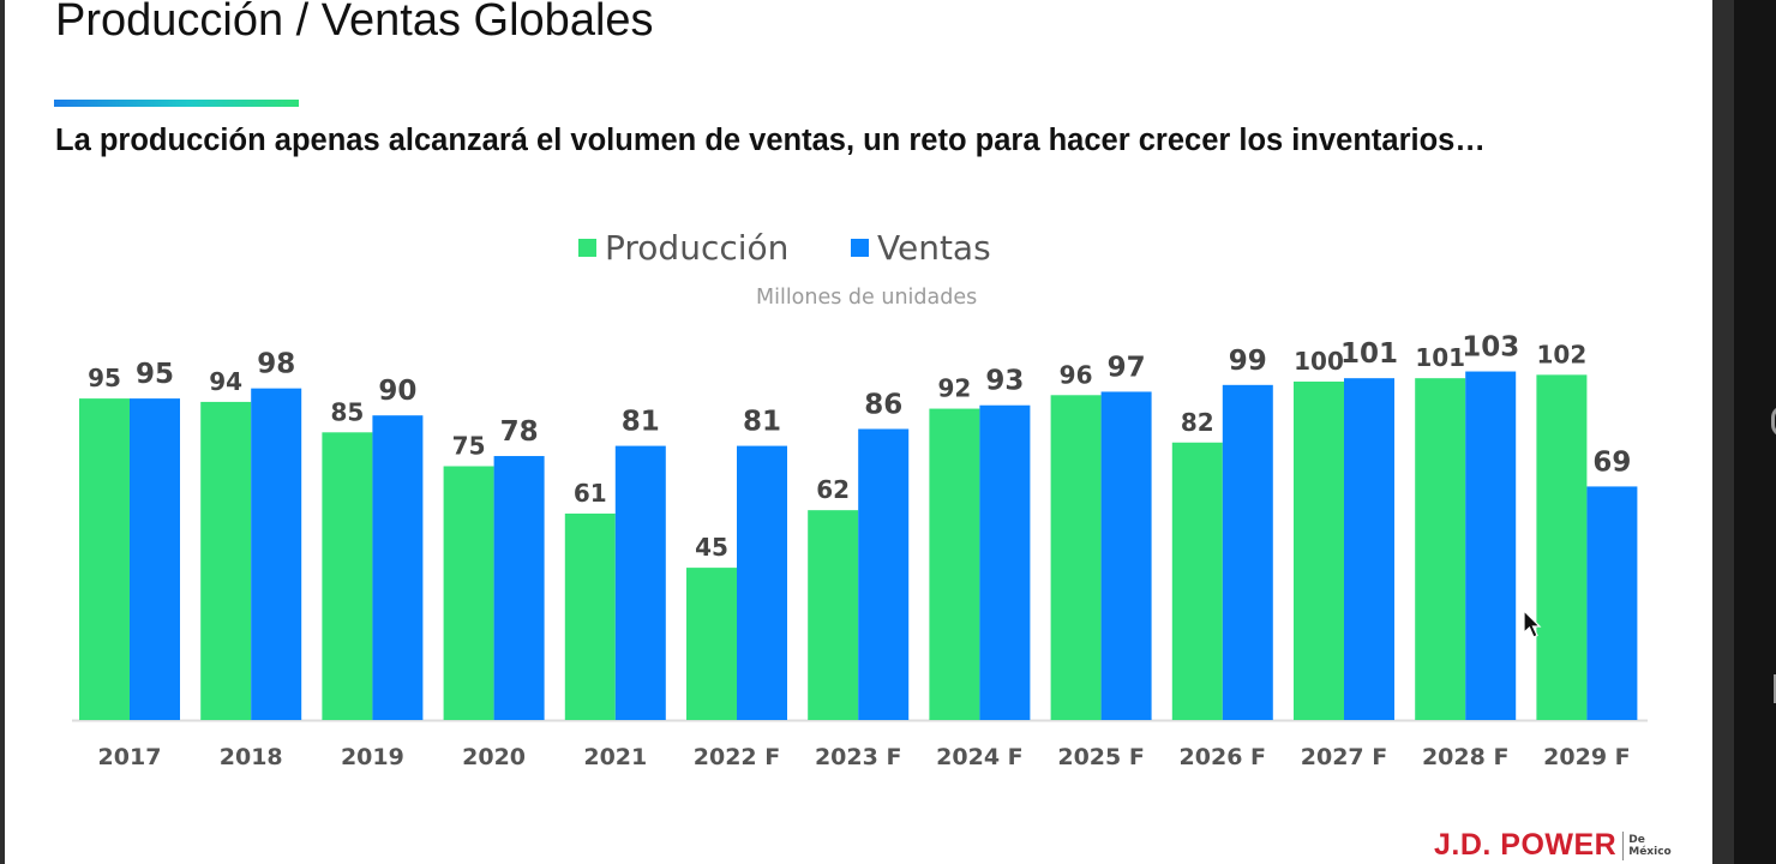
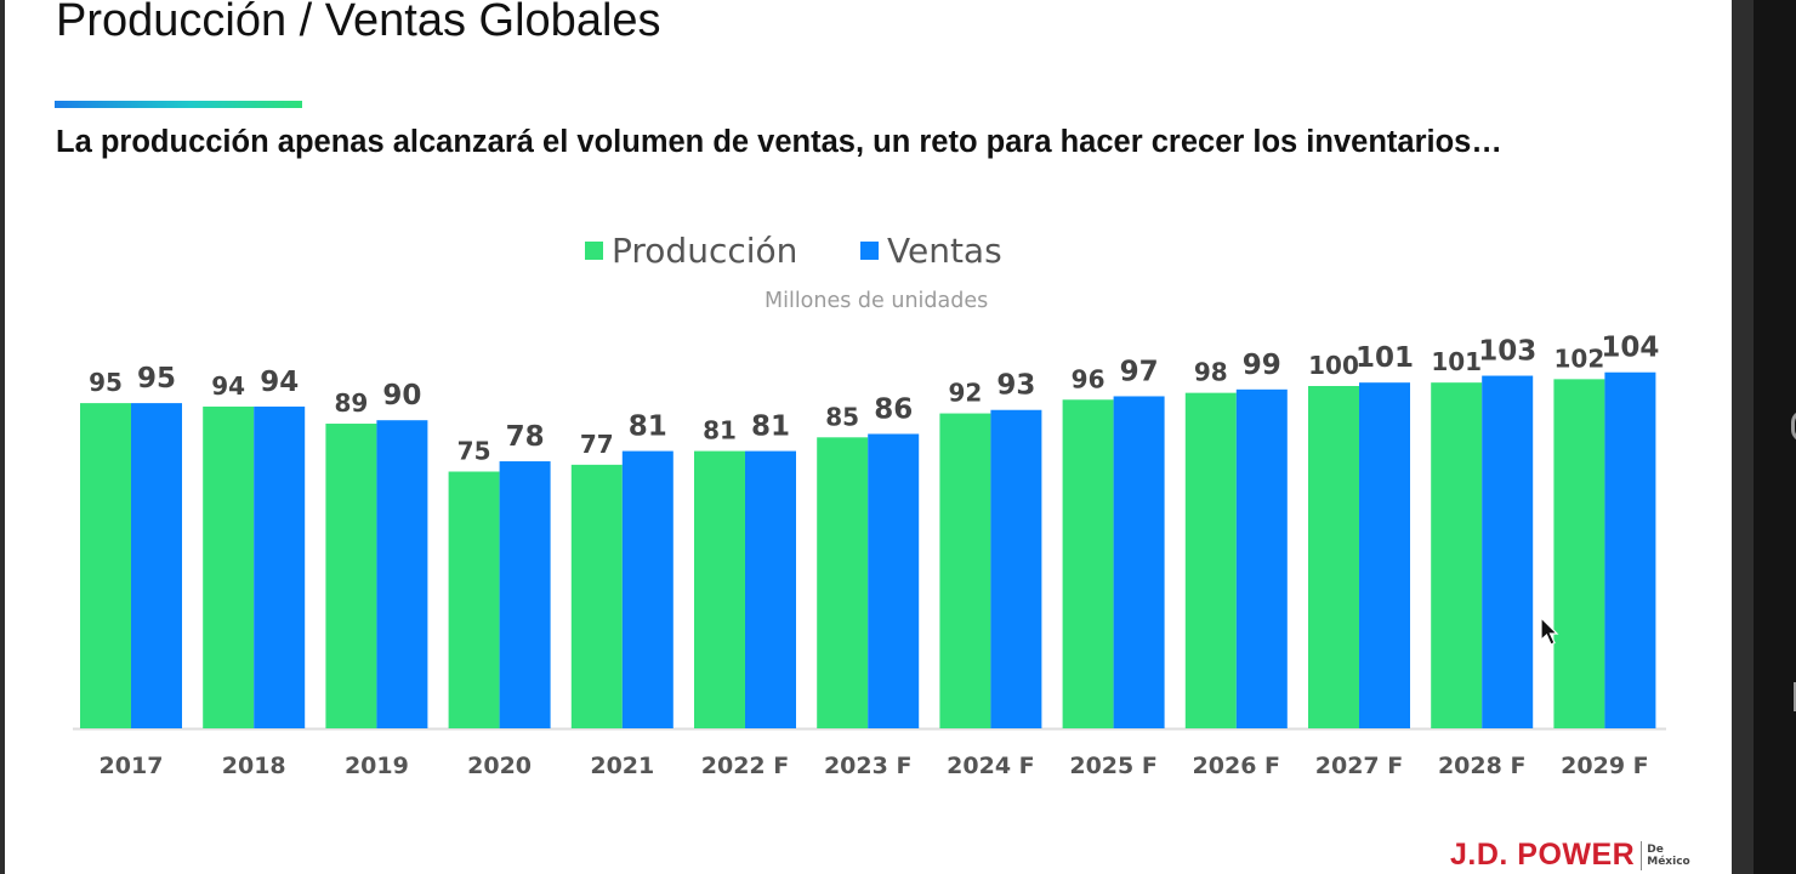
Ventas/2018: 98 -> 94
Producción/2019: 85 -> 89
Producción/2021: 61 -> 77
Producción/2022 F: 45 -> 81
Producción/2023 F: 62 -> 85
Producción/2026 F: 82 -> 98
Ventas/2029 F: 69 -> 104
